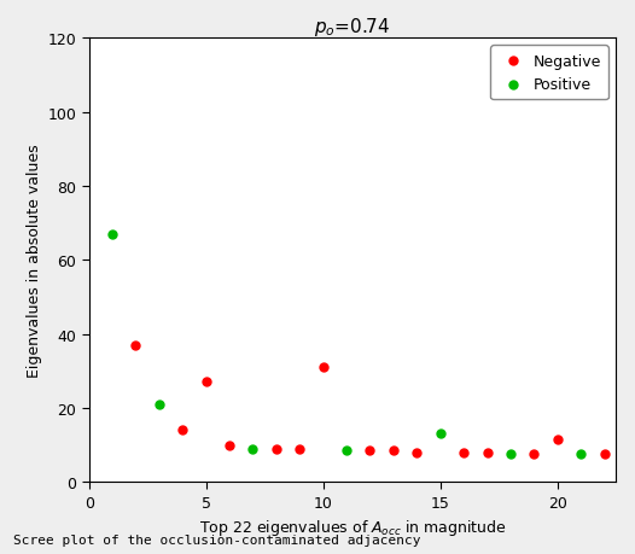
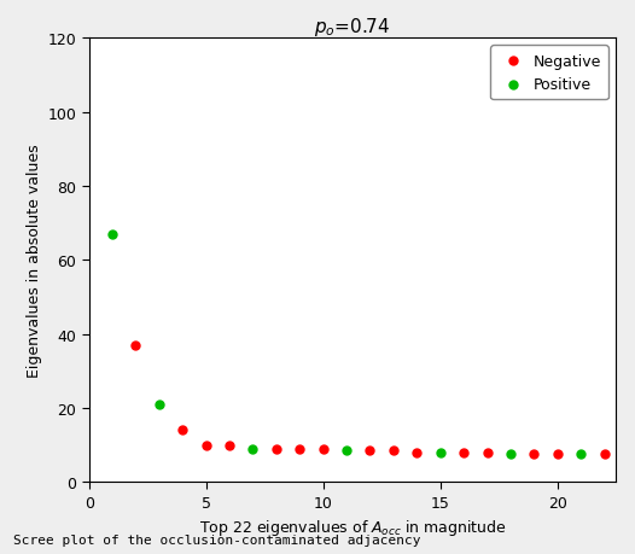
Negative/5: 27.0 -> 10.0
Negative/10: 31.0 -> 9.0
Positive/15: 13.0 -> 8.0
Negative/20: 11.5 -> 7.5
